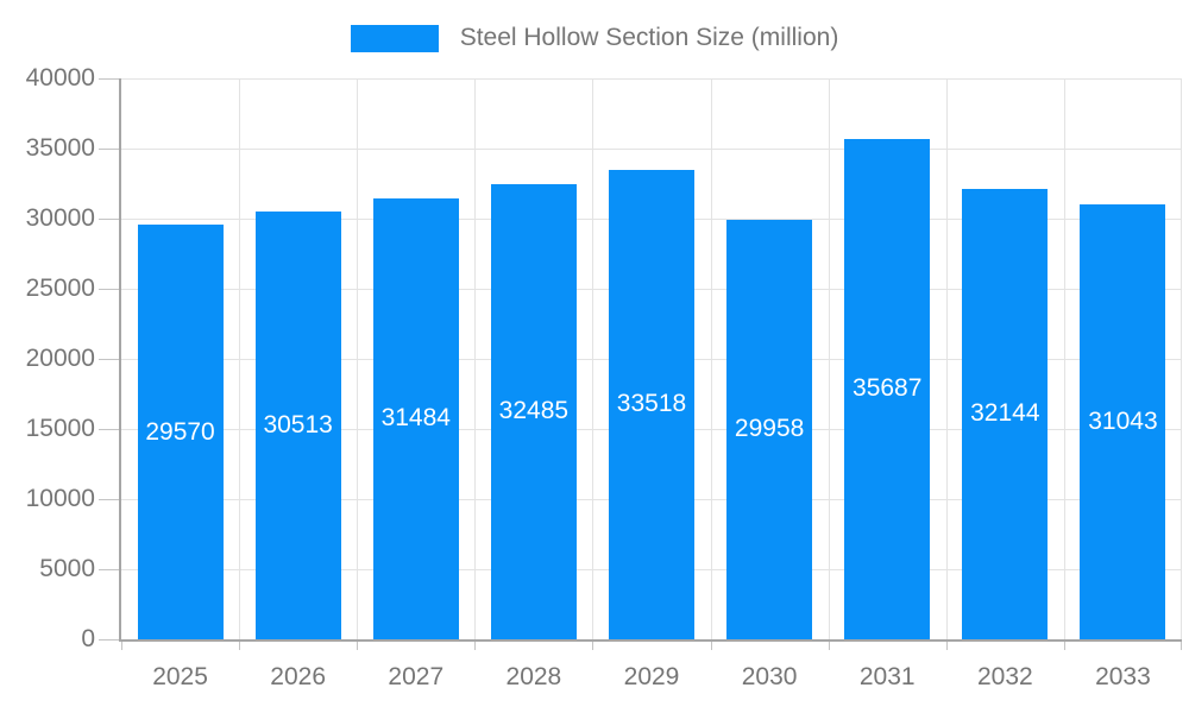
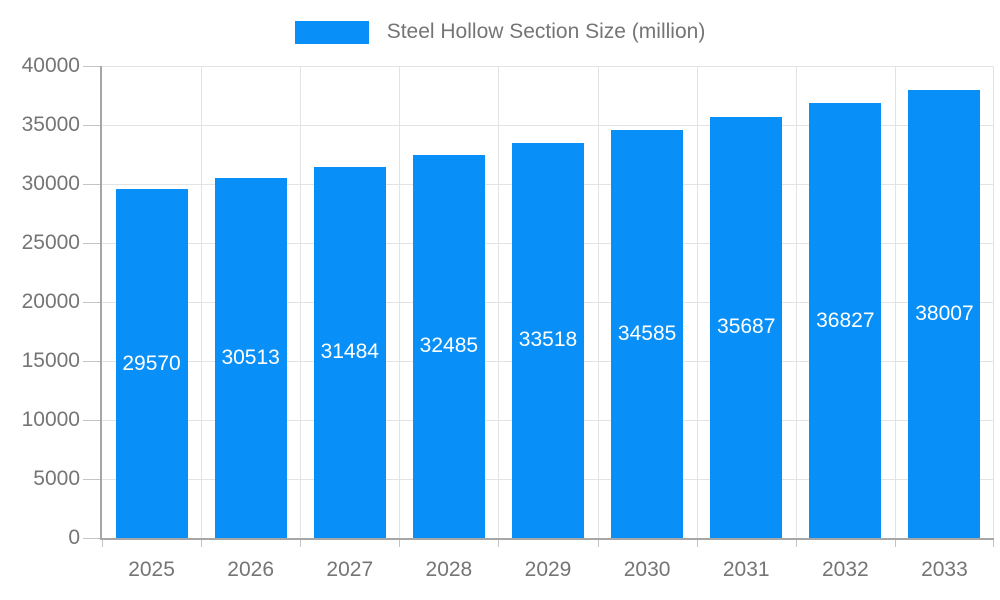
2030: 29958 -> 34585
2032: 32144 -> 36827
2033: 31043 -> 38007
